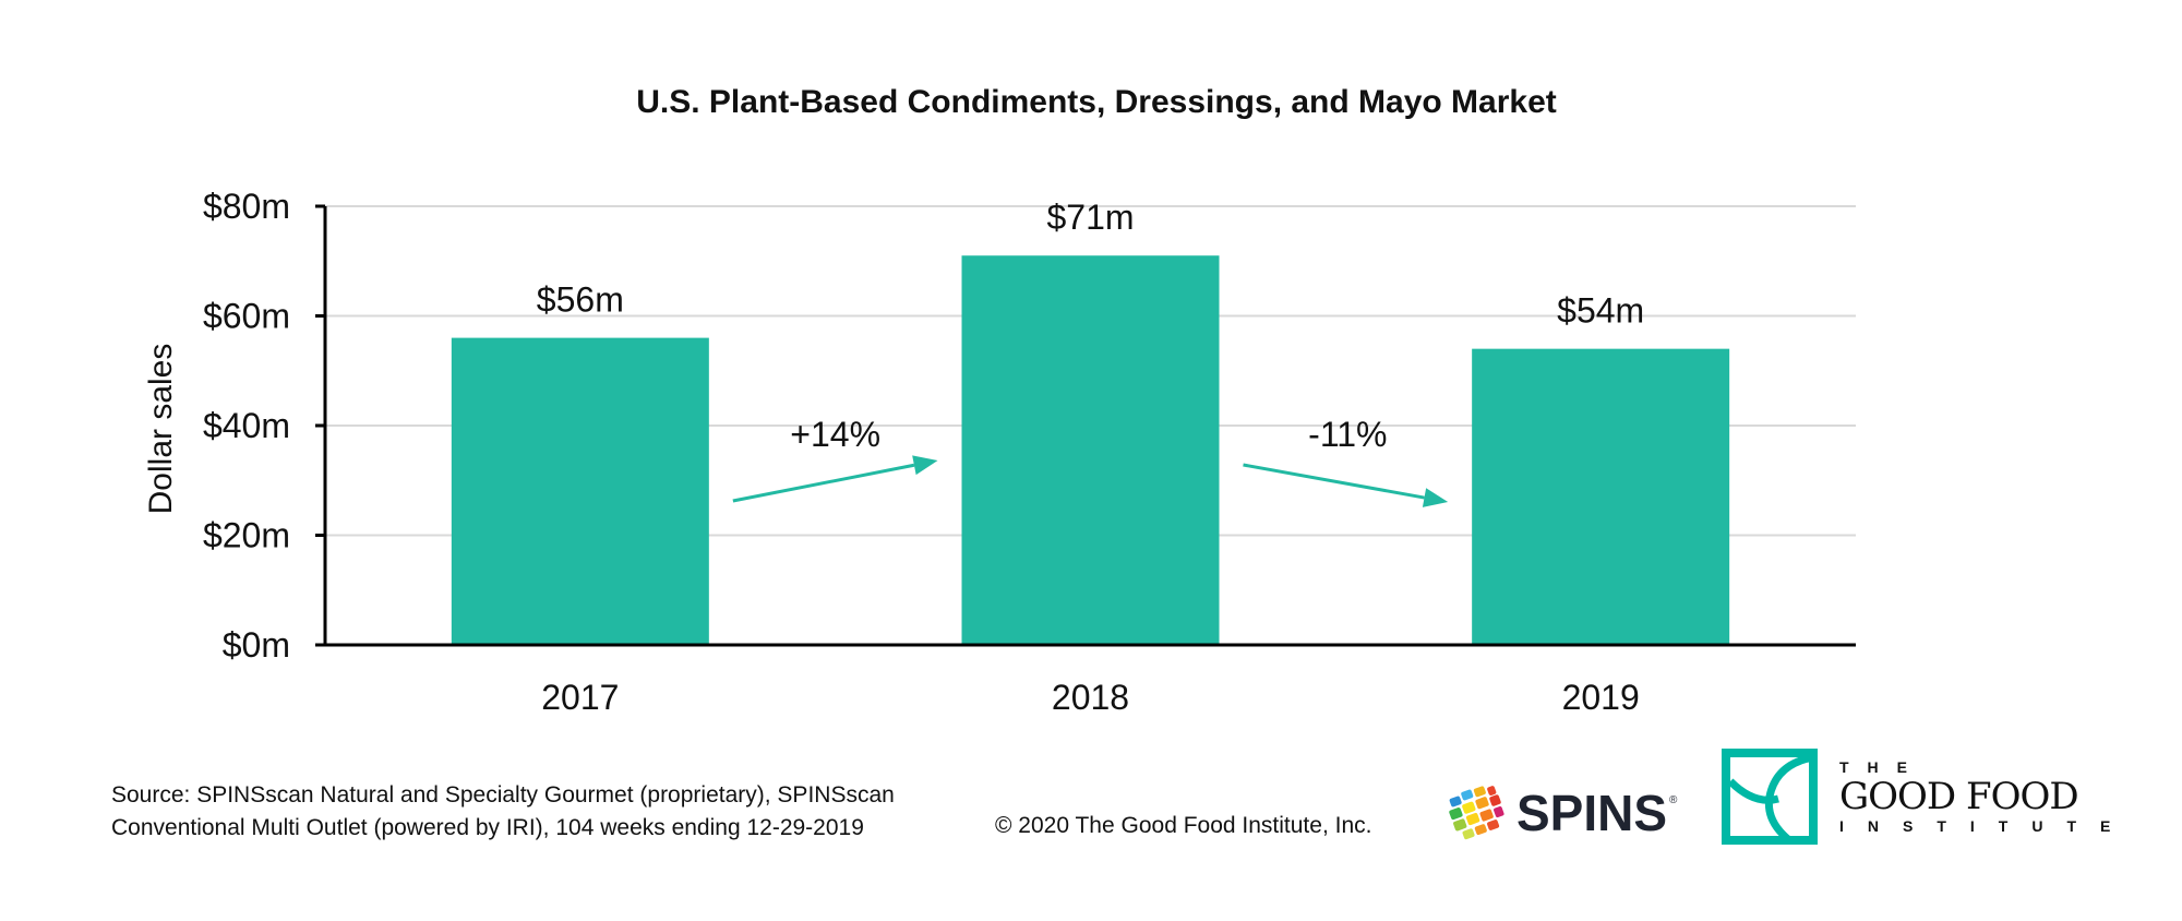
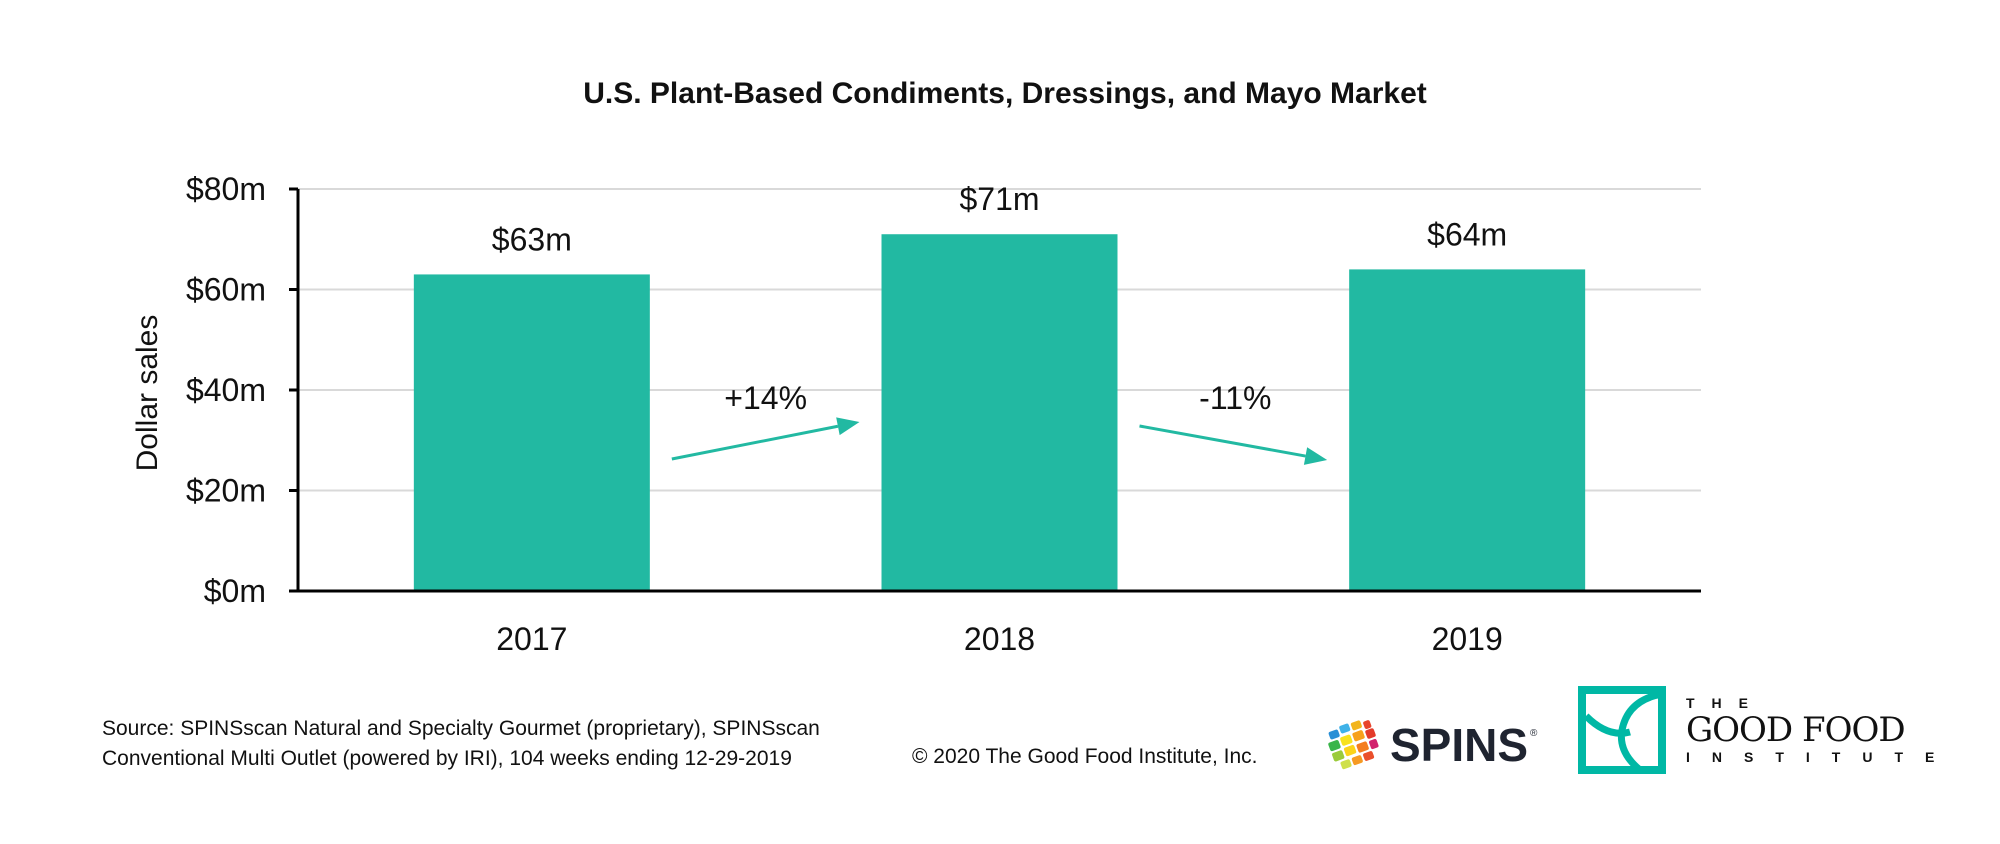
2017: $56m -> $63m
2019: $54m -> $64m
